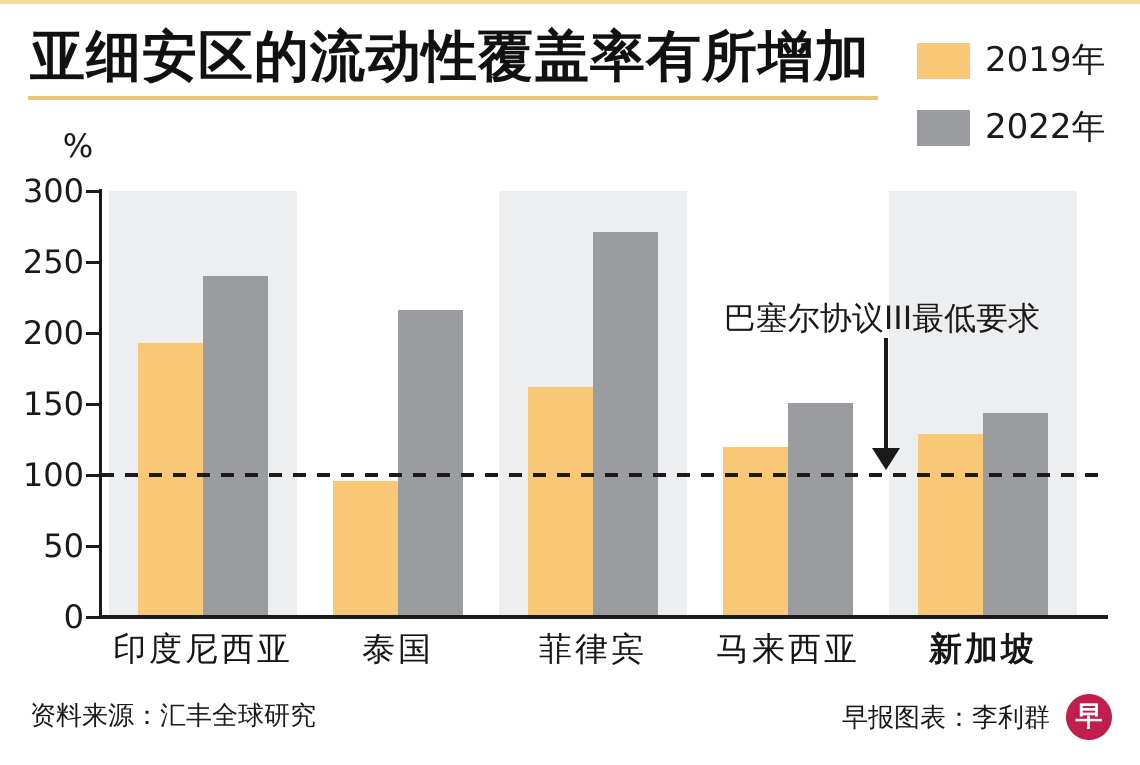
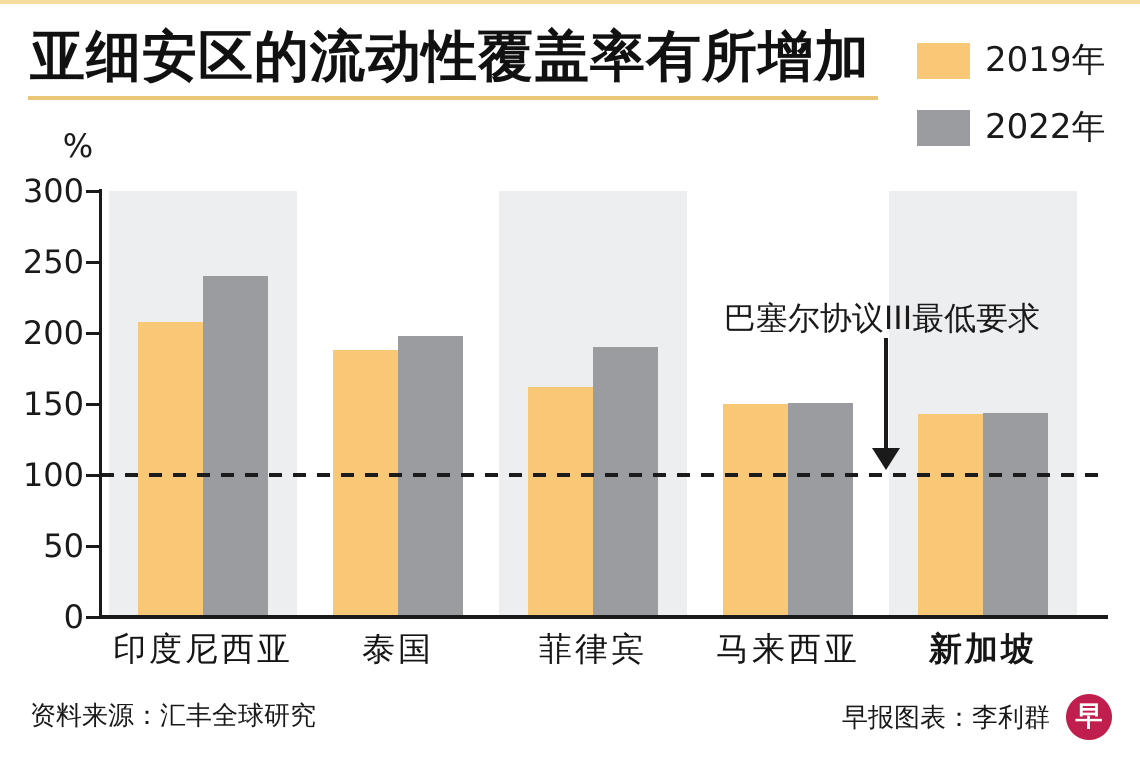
2019年/印度尼西亚: 193 -> 208
2019年/泰国: 96 -> 188
2022年/泰国: 216 -> 198
2022年/菲律宾: 271 -> 190
2019年/马来西亚: 120 -> 150
2019年/新加坡: 129 -> 143
